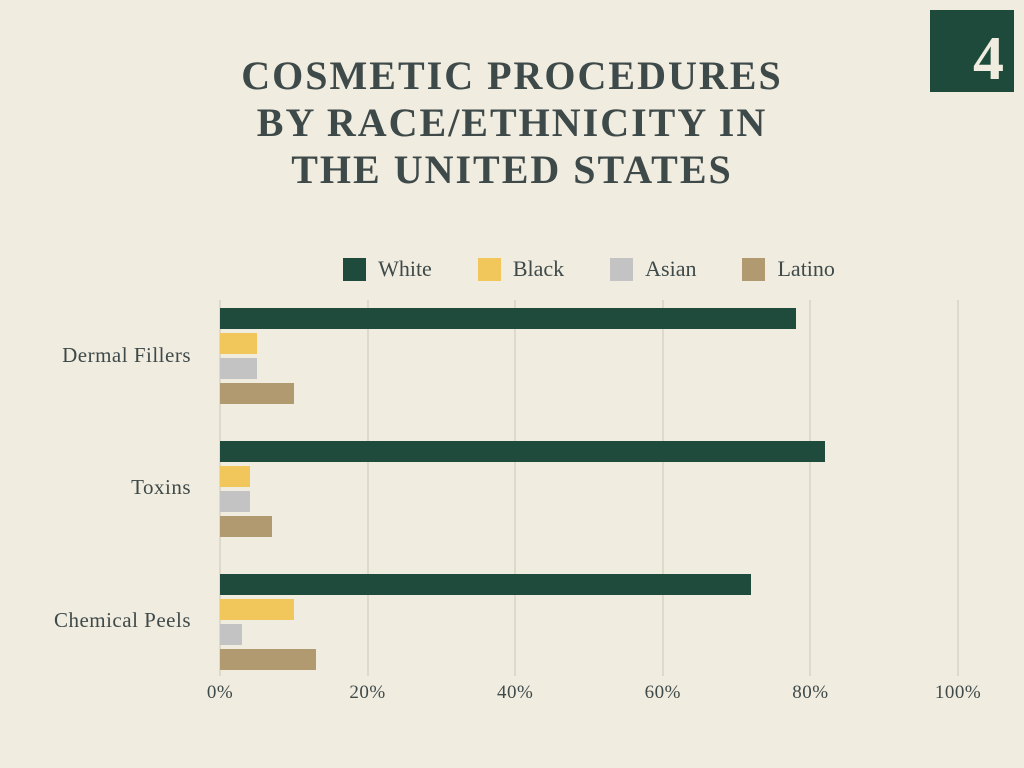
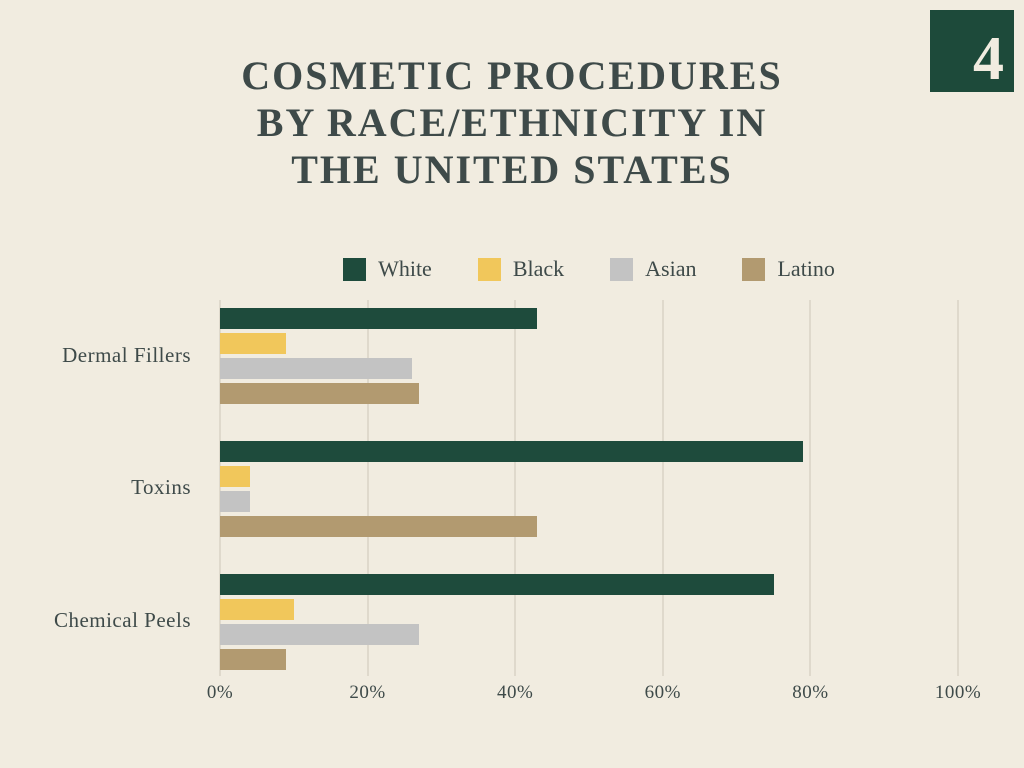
White/Dermal Fillers: 78% -> 43%
Black/Dermal Fillers: 5% -> 9%
Asian/Dermal Fillers: 5% -> 26%
Latino/Dermal Fillers: 10% -> 27%
White/Toxins: 82% -> 79%
Latino/Toxins: 7% -> 43%
White/Chemical Peels: 72% -> 75%
Asian/Chemical Peels: 3% -> 27%
Latino/Chemical Peels: 13% -> 9%
